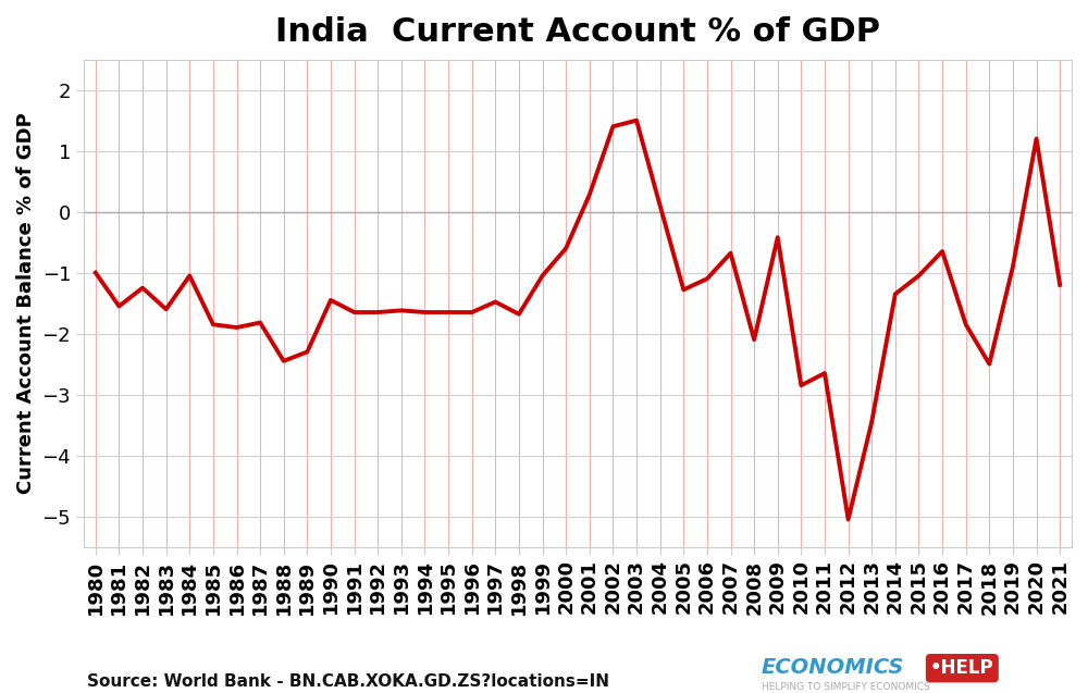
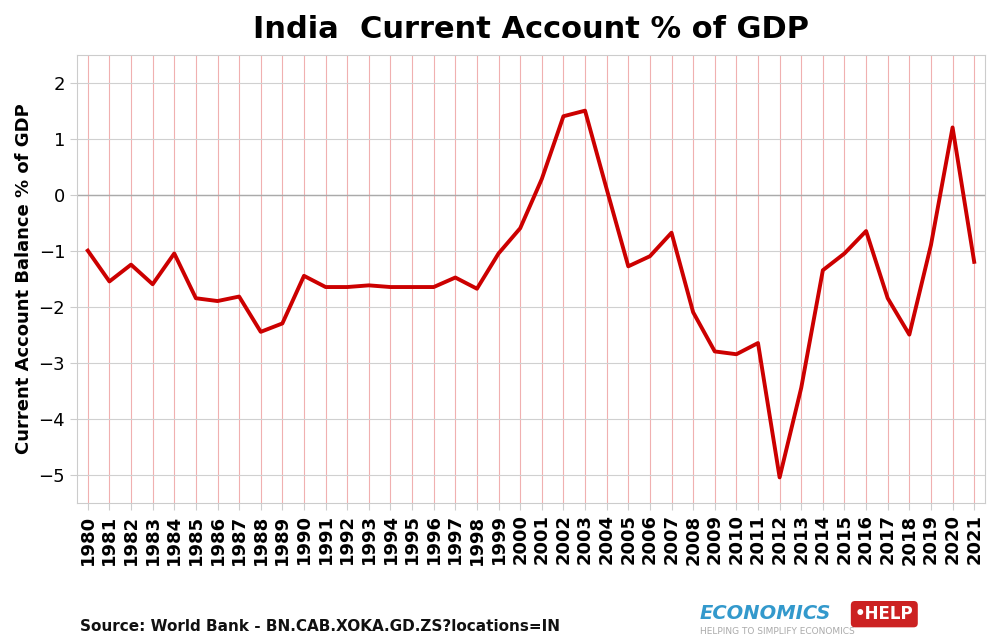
2009: -0.42 -> -2.80
